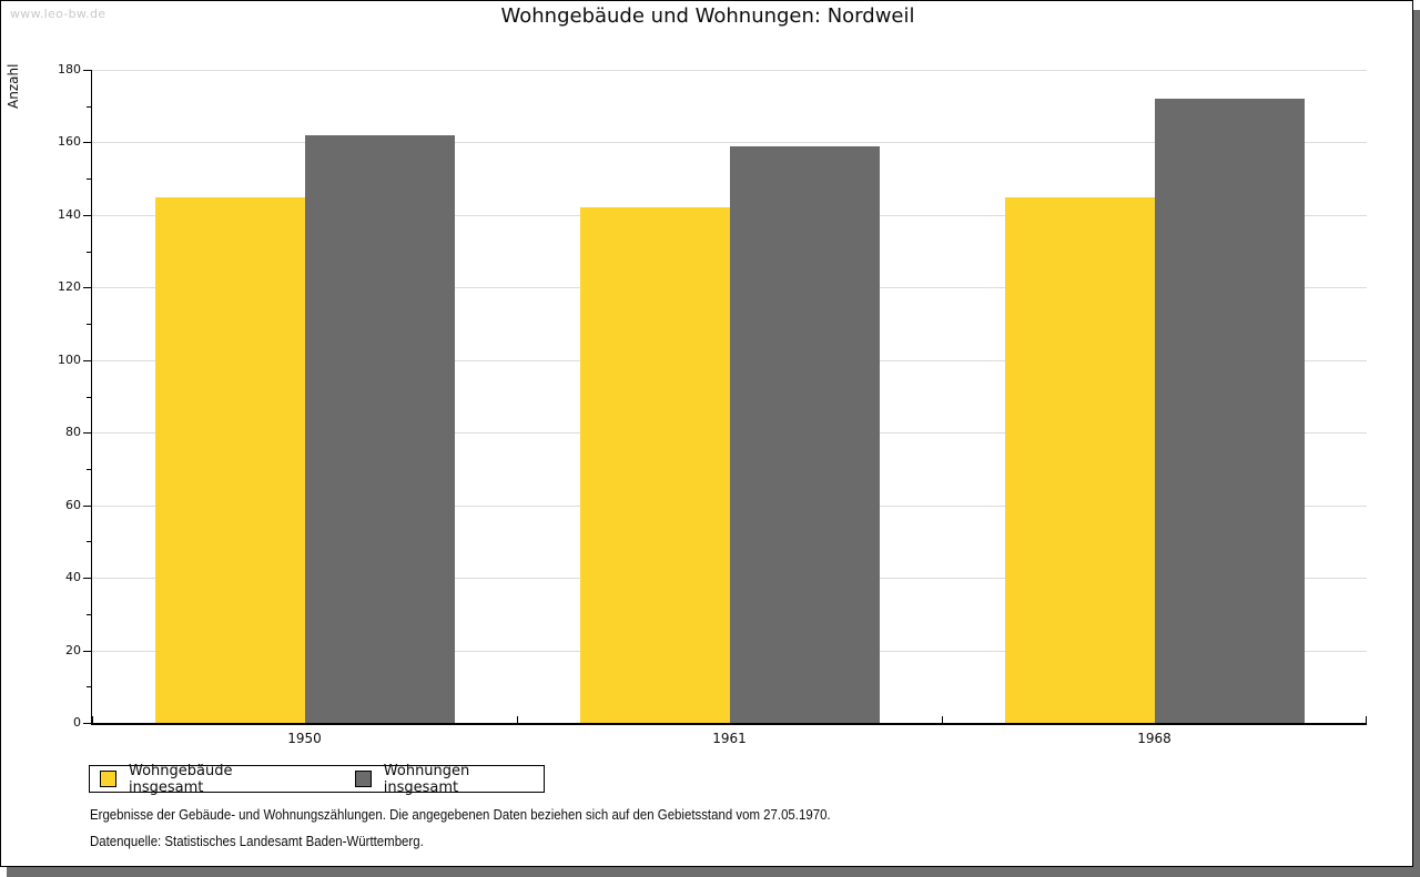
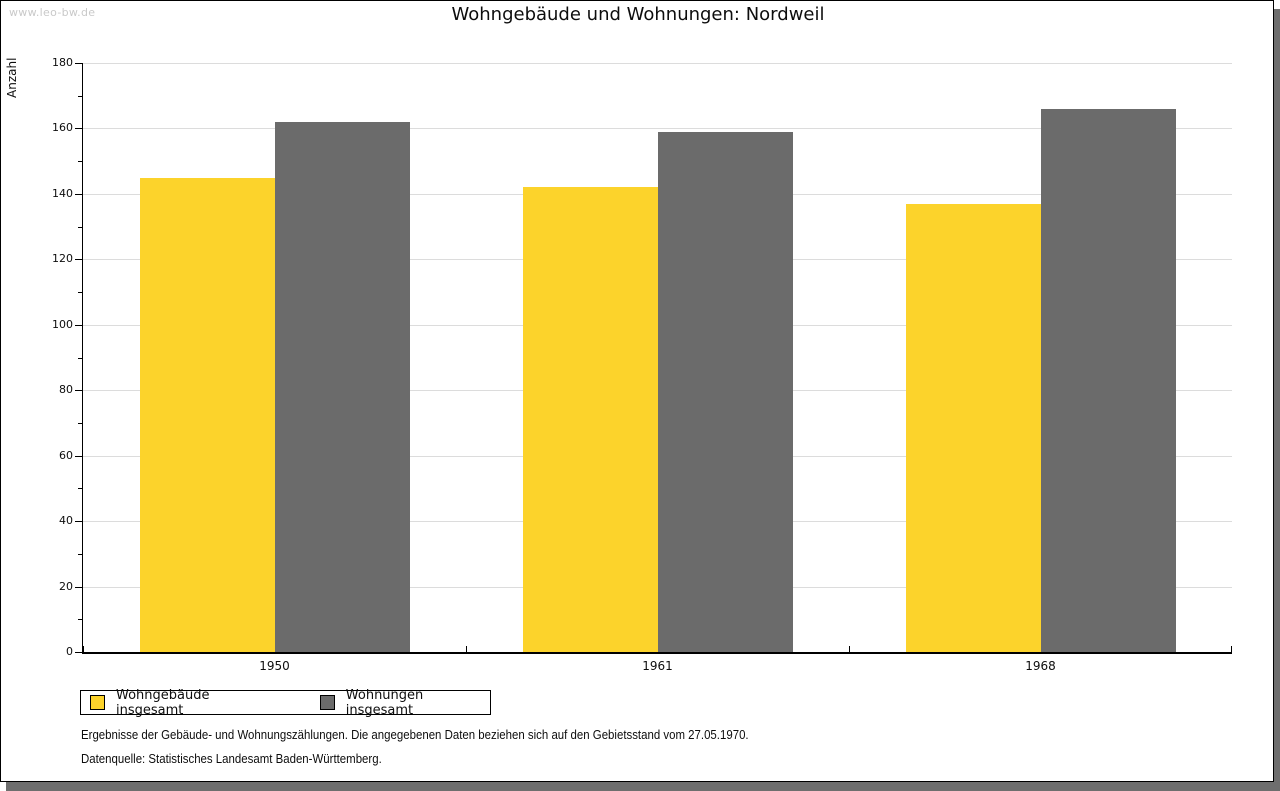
Wohngebäude insgesamt/1968: 145 -> 137
Wohnungen insgesamt/1968: 172 -> 166
